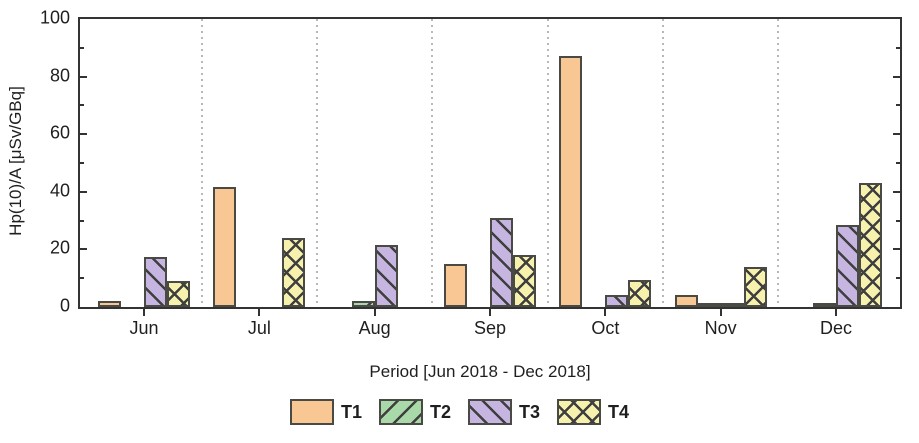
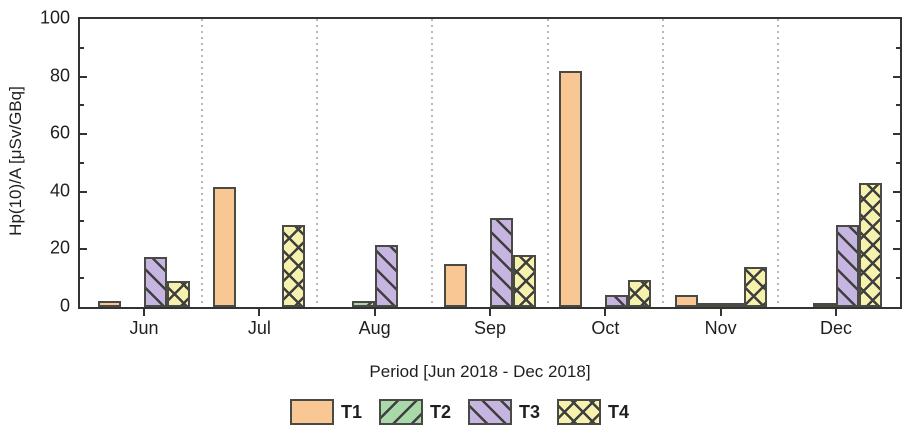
T4/Jul: 24 -> 28
T1/Oct: 87 -> 82
